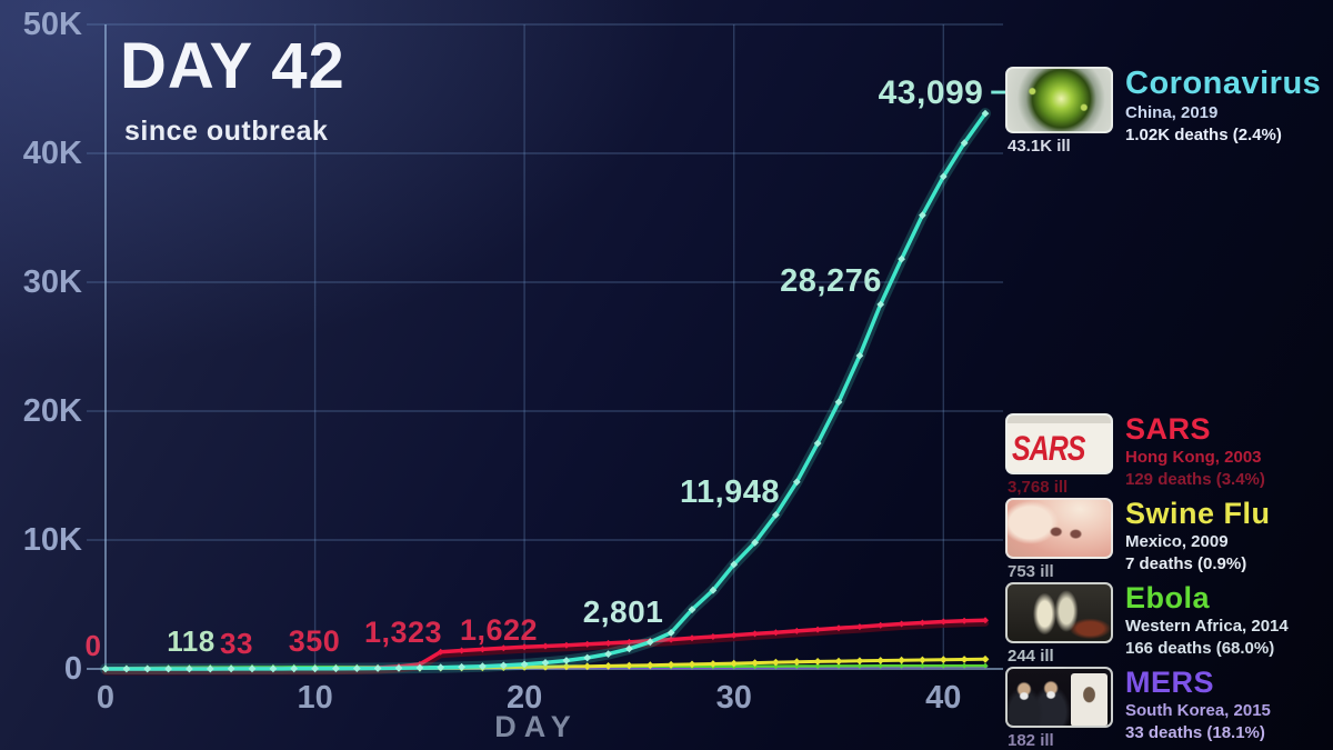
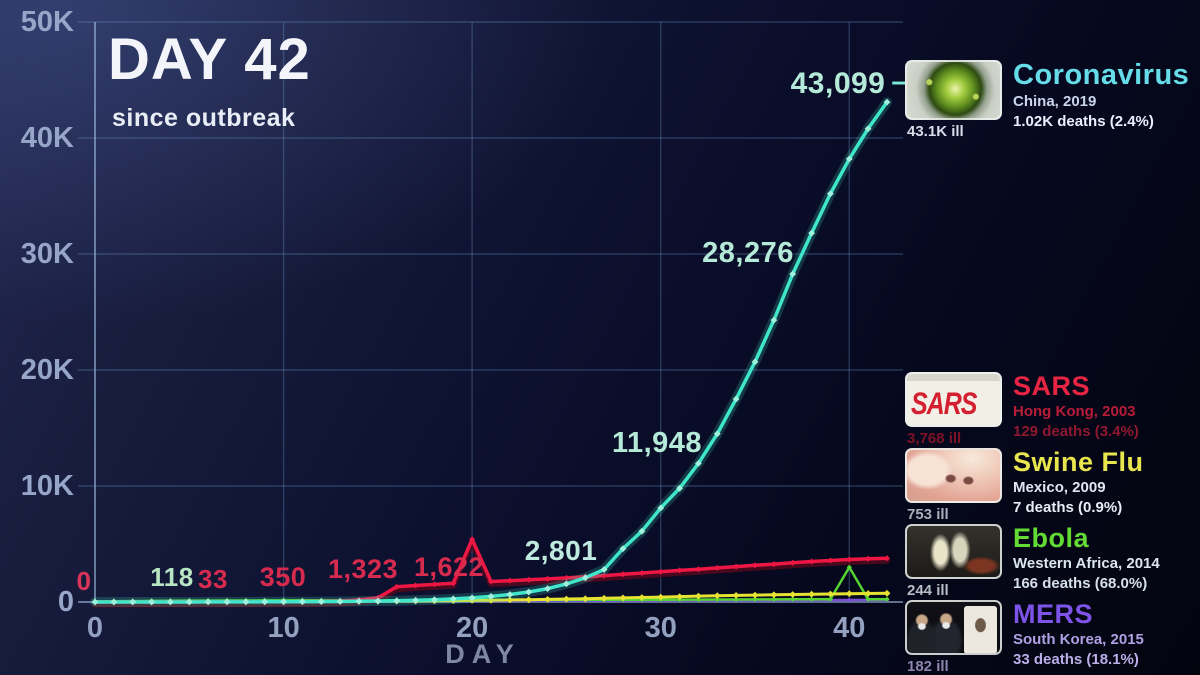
SARS/20: 1.7K -> 5.4K
Ebola/40: 0.2K -> 3.0K
